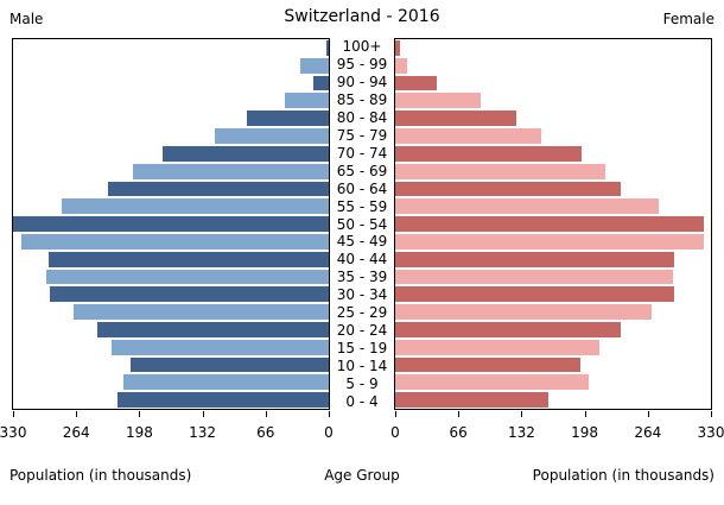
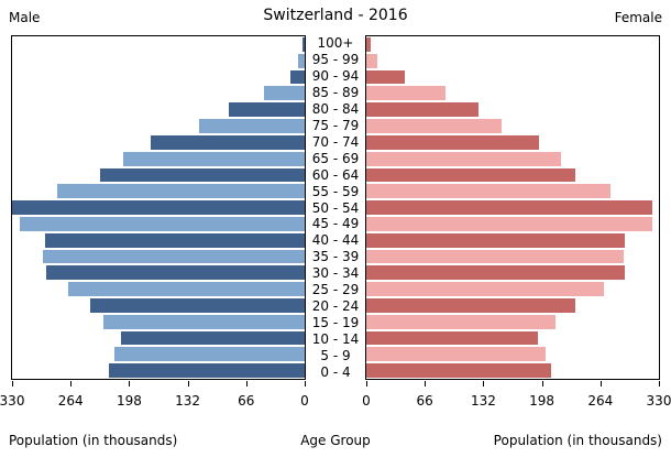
Male/95 - 99: 30 -> 10
Female/0 - 4: 160 -> 210
